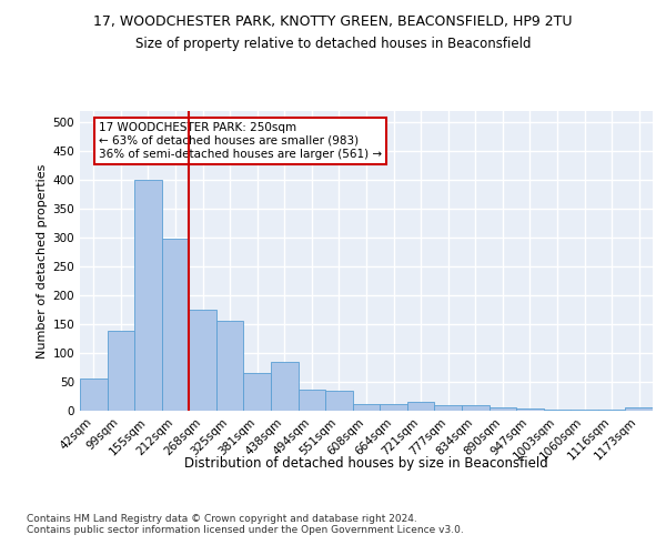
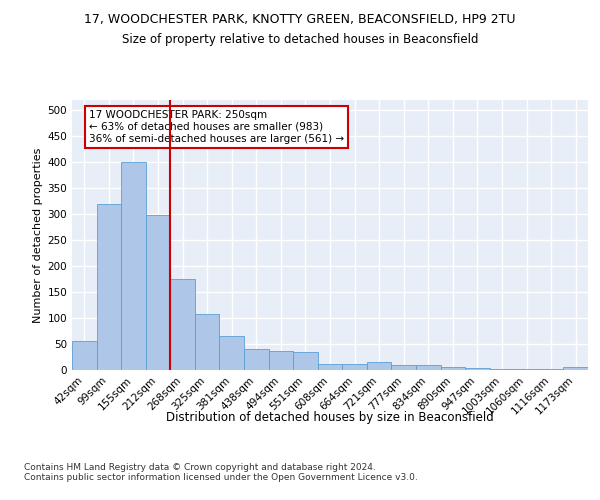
99sqm: 138 -> 320
325sqm: 156 -> 108
438sqm: 84 -> 40
